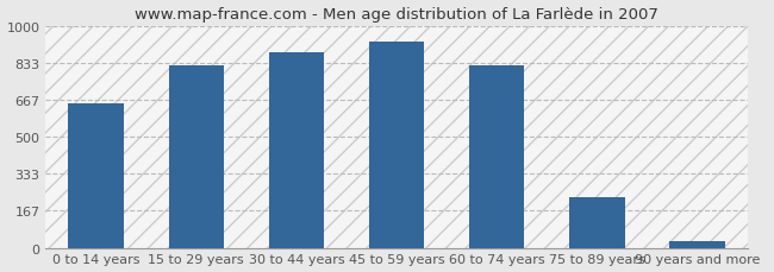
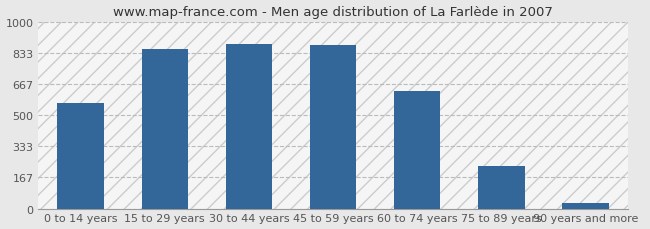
0 to 14 years: 650 -> 560
15 to 29 years: 820 -> 860
45 to 59 years: 930 -> 880
60 to 74 years: 820 -> 630
